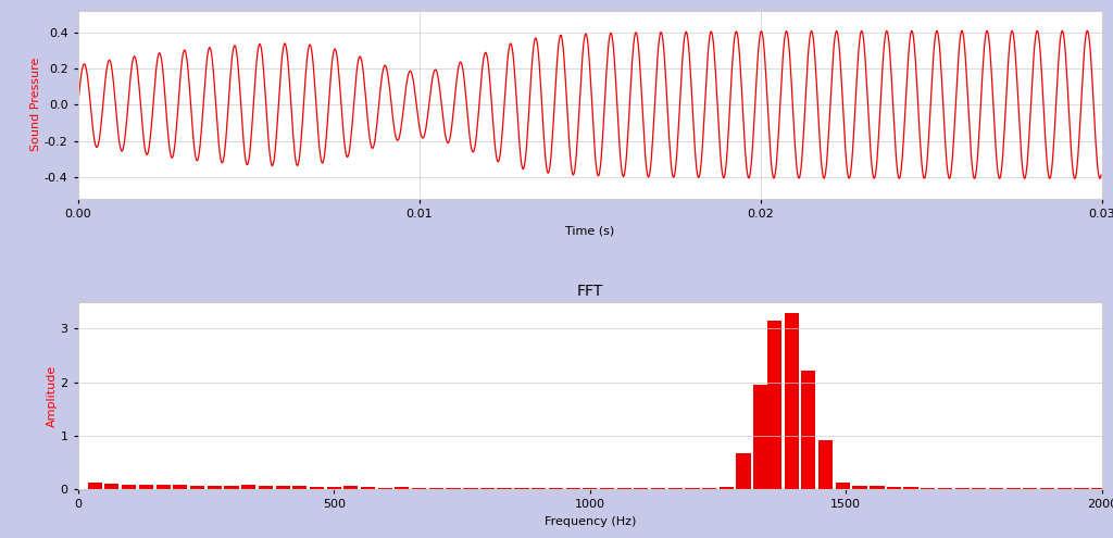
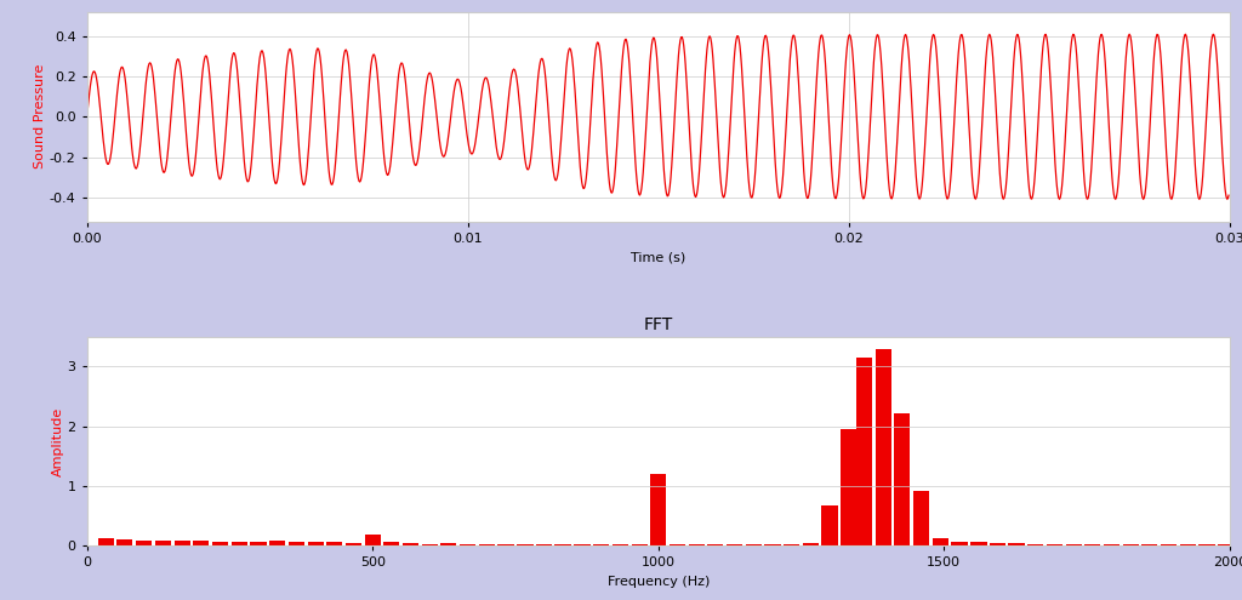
FFT/500: 0.05 -> 0.20
FFT/1000: 0.02 -> 1.20
